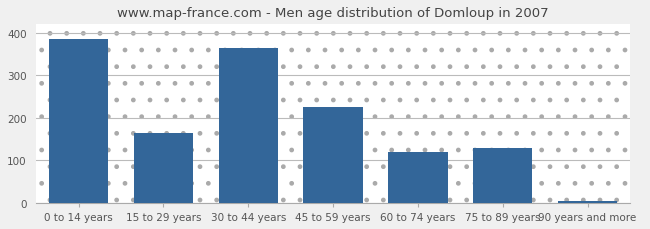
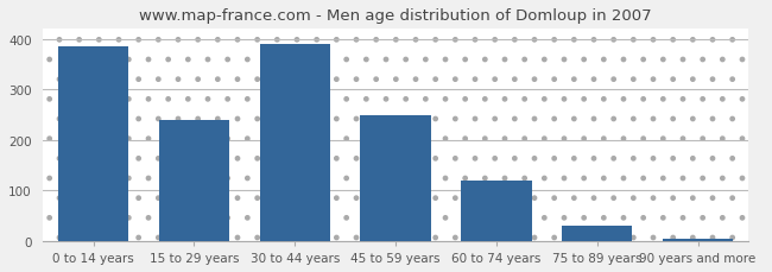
15 to 29 years: 165 -> 240
30 to 44 years: 365 -> 390
45 to 59 years: 225 -> 248
75 to 89 years: 130 -> 30
